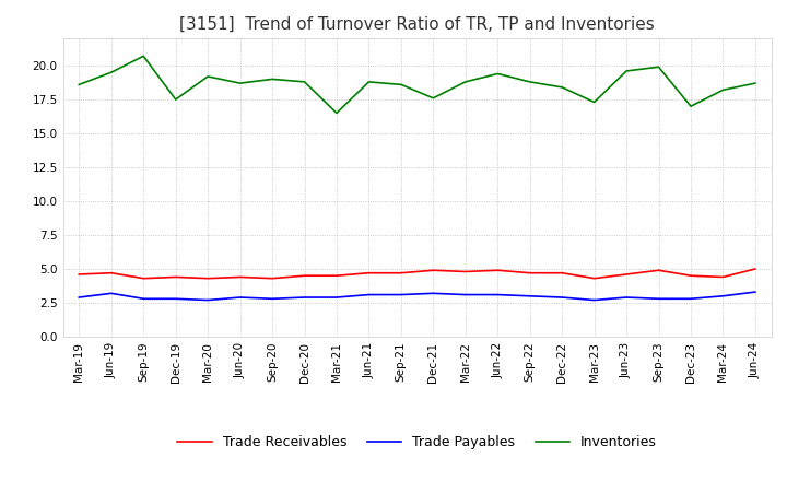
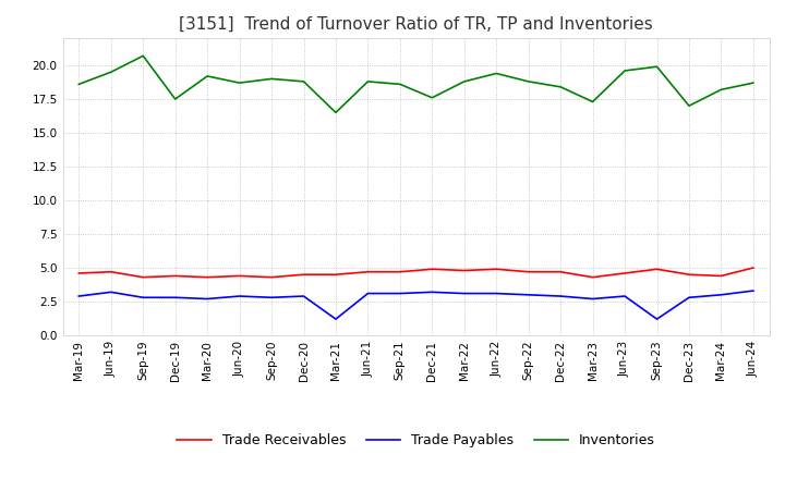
Trade Payables/Mar-21: 2.9 -> 1.2
Trade Payables/Sep-23: 2.8 -> 1.2
